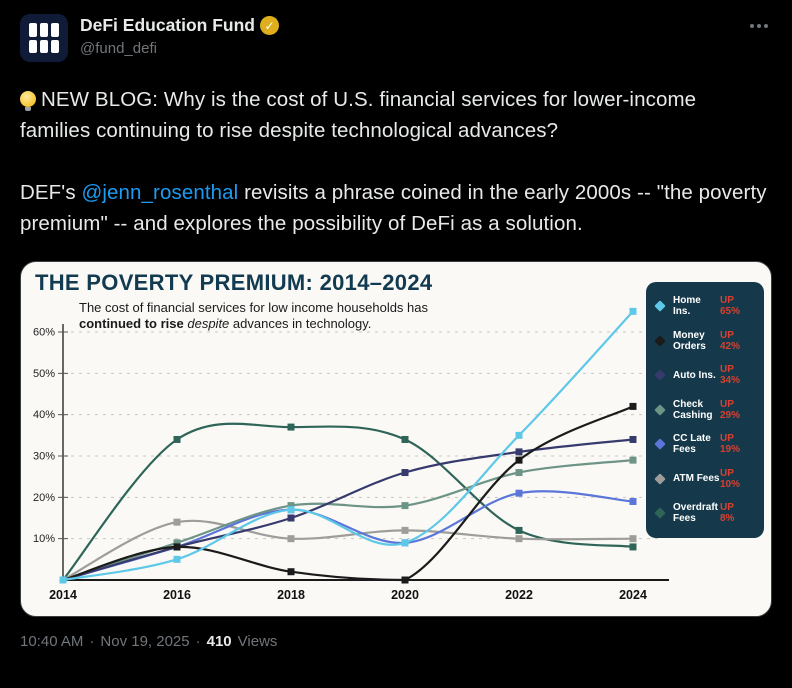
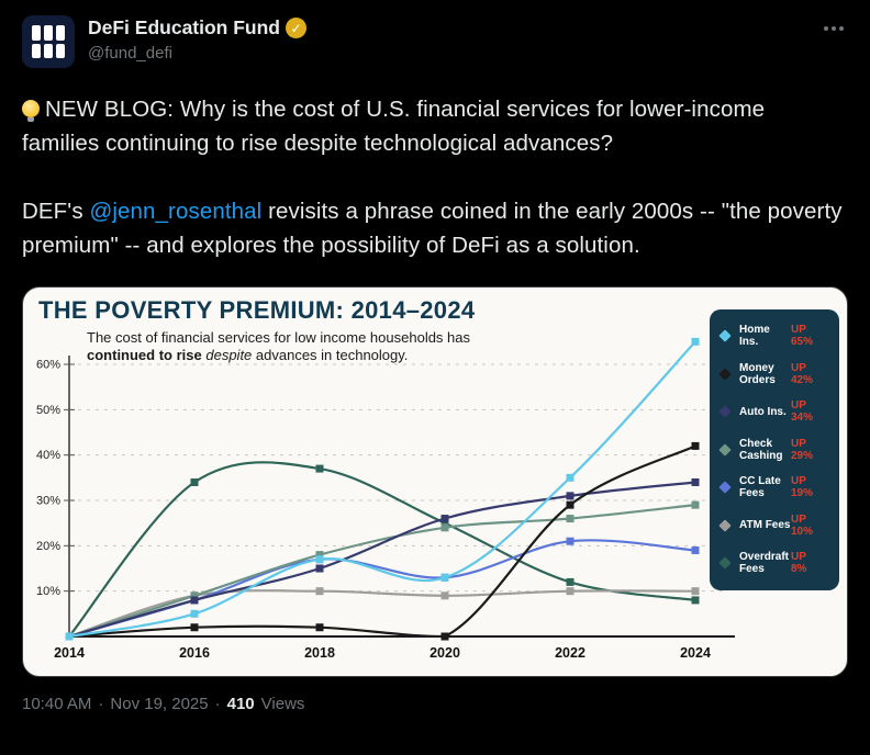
Money Orders/2016: 8% -> 2%
ATM Fees/2016: 14% -> 9%
Home Ins./2020: 9% -> 13%
Check Cashing/2020: 18% -> 24%
CC Late Fees/2020: 9% -> 13%
ATM Fees/2020: 12% -> 9%
Overdraft Fees/2020: 34% -> 25%
